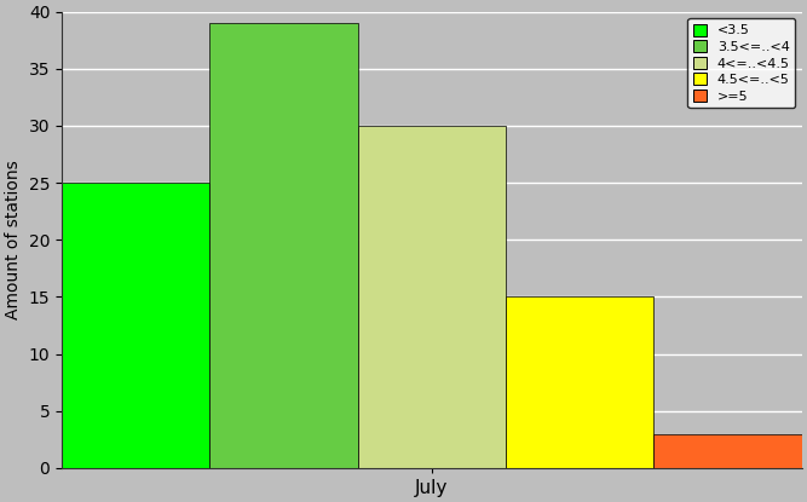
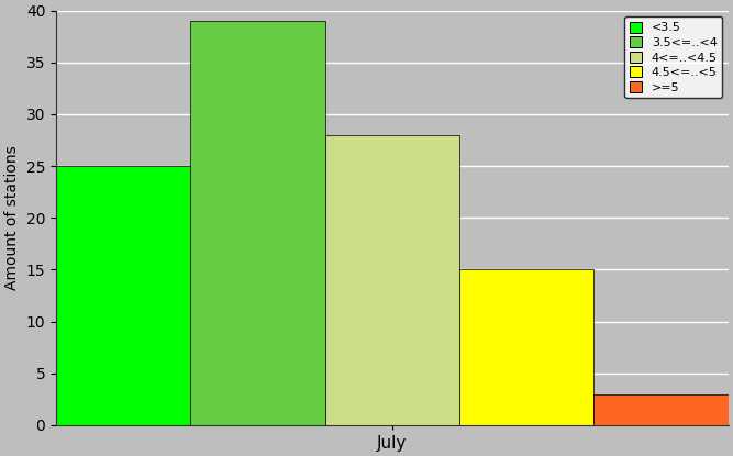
July: 30 -> 28
